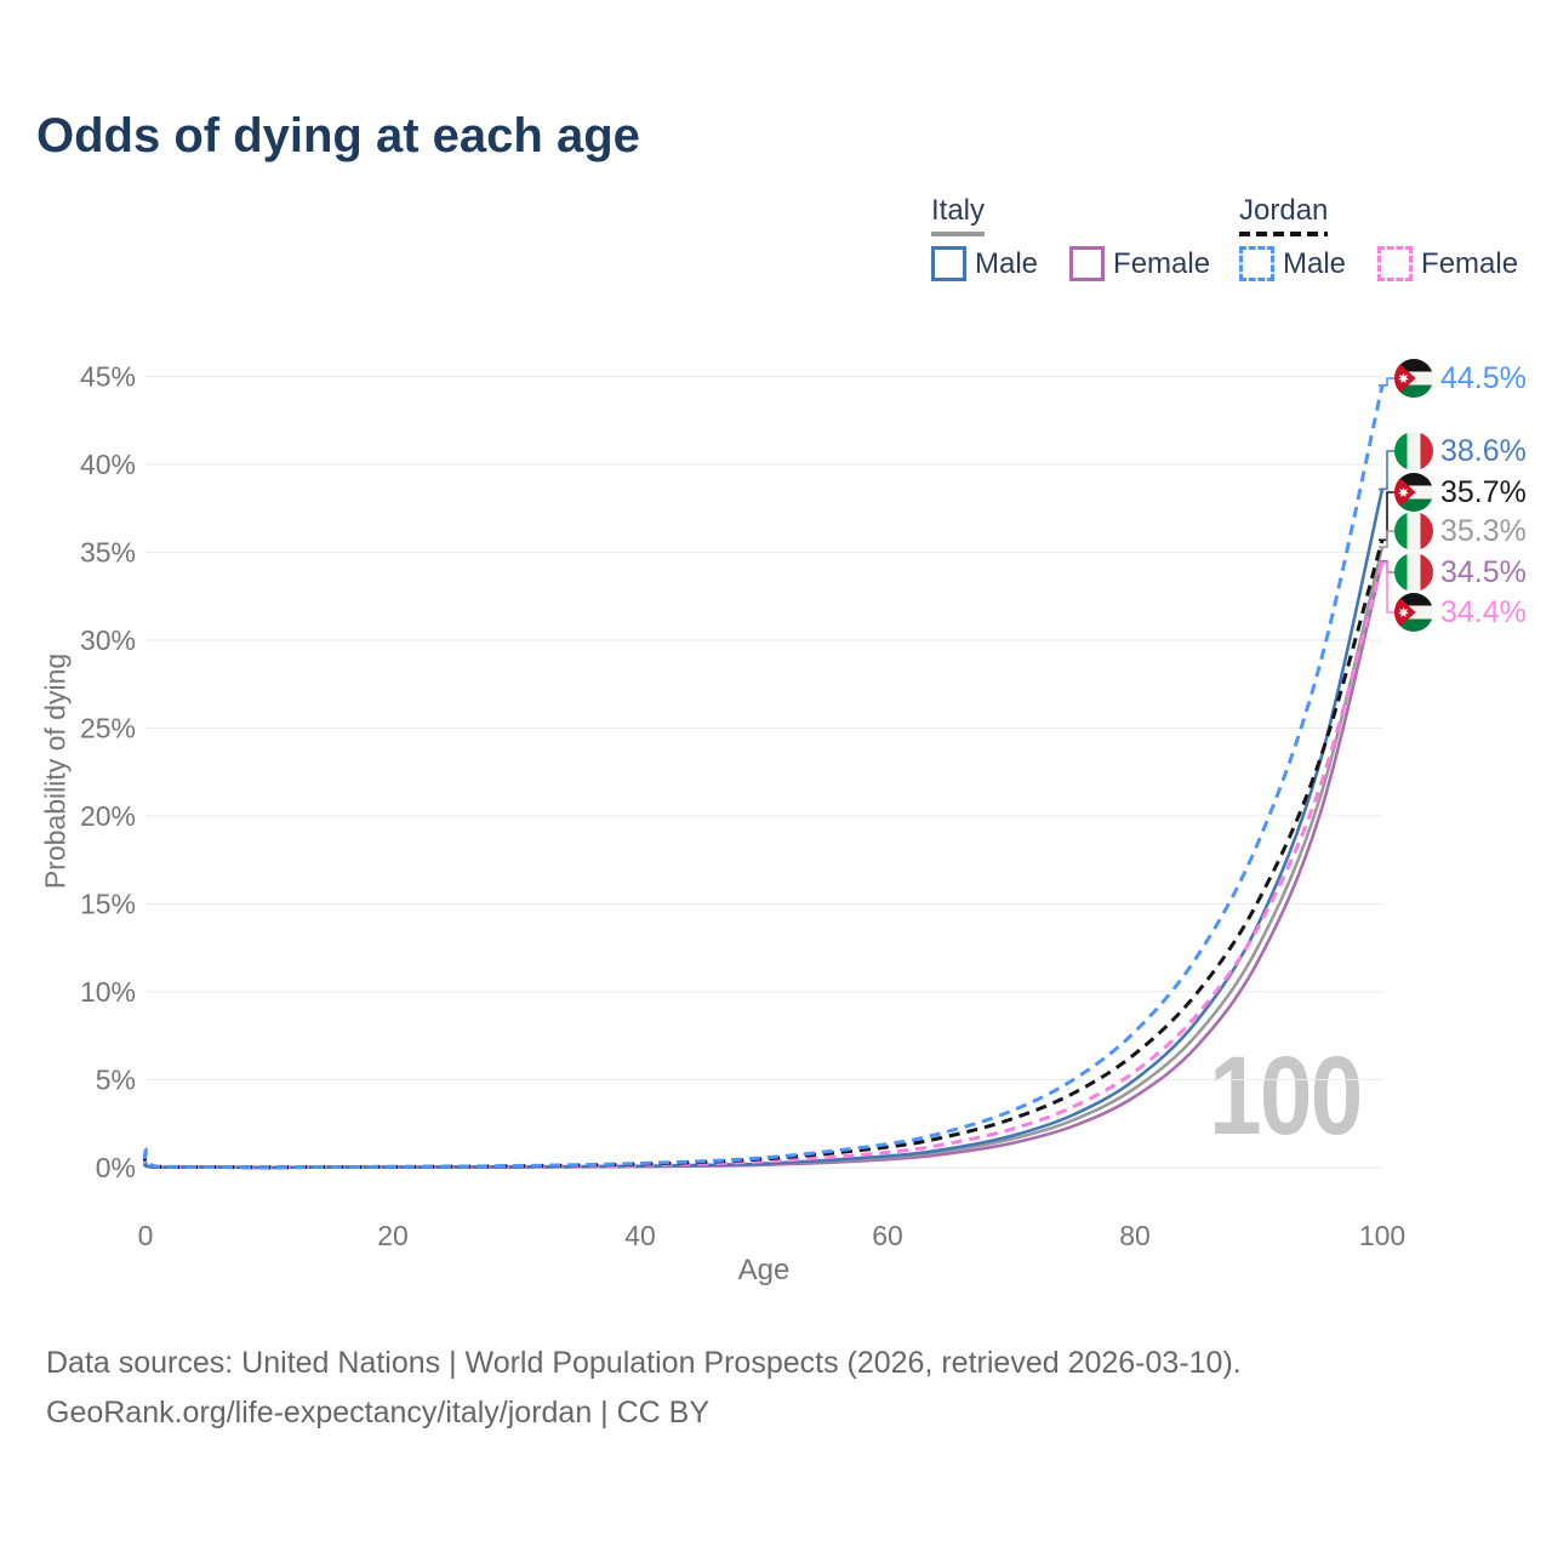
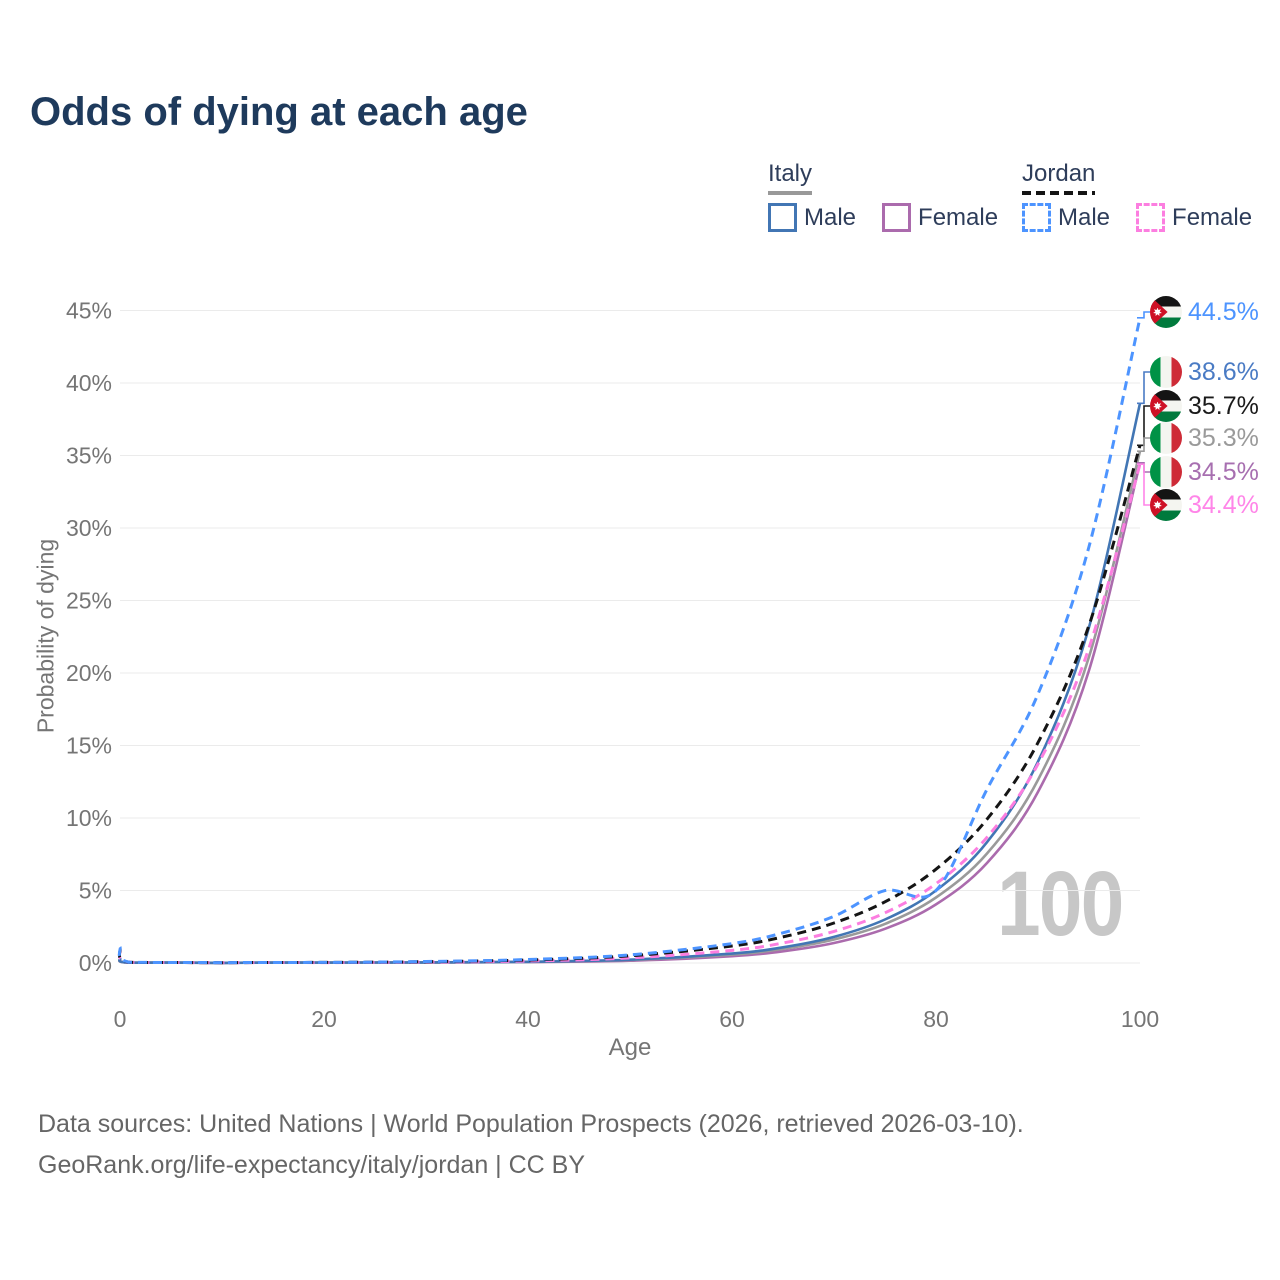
Jordan Male/80: 7.7% -> 5.0%
